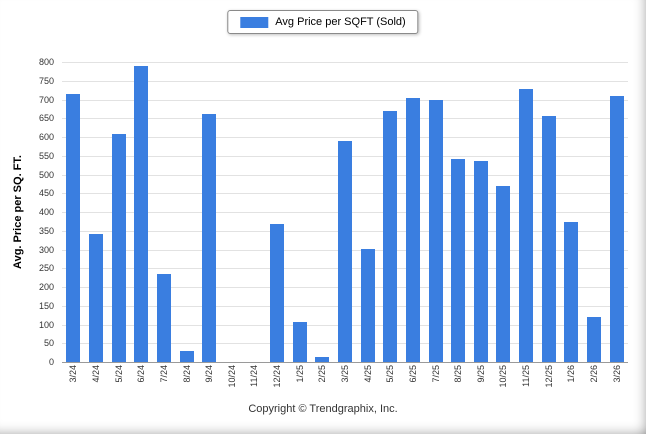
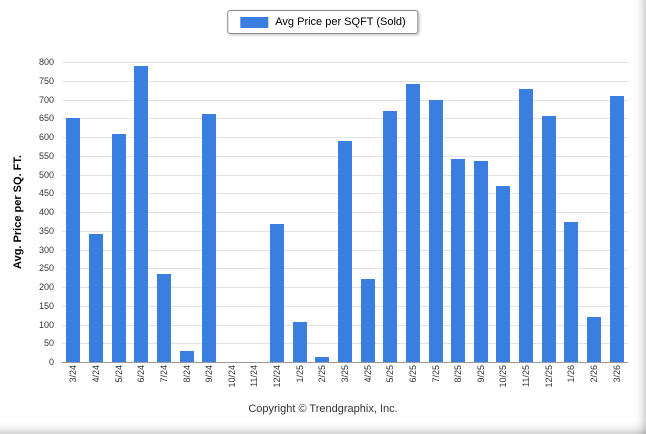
3/24: 720 -> 650
4/25: 300 -> 220
6/25: 700 -> 740
